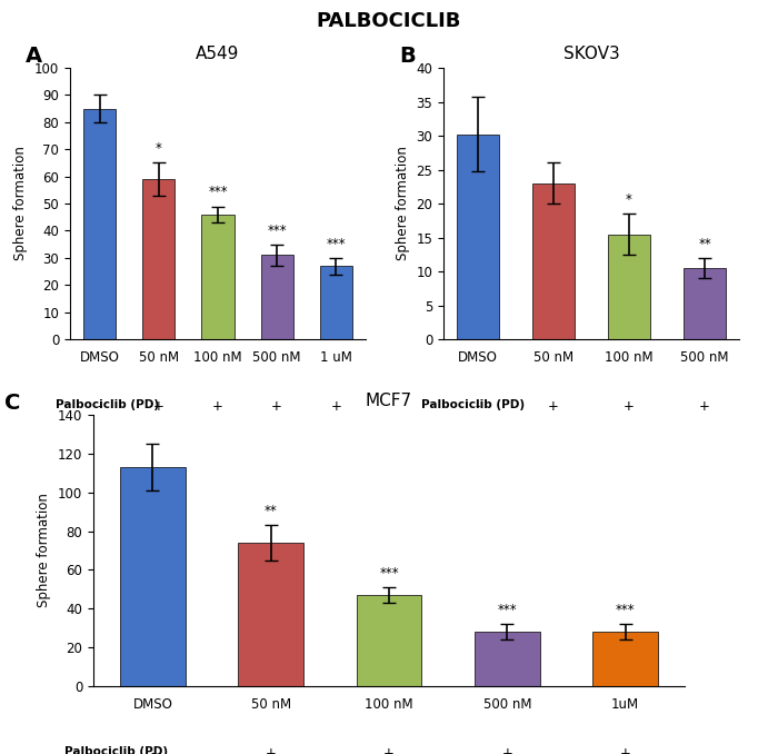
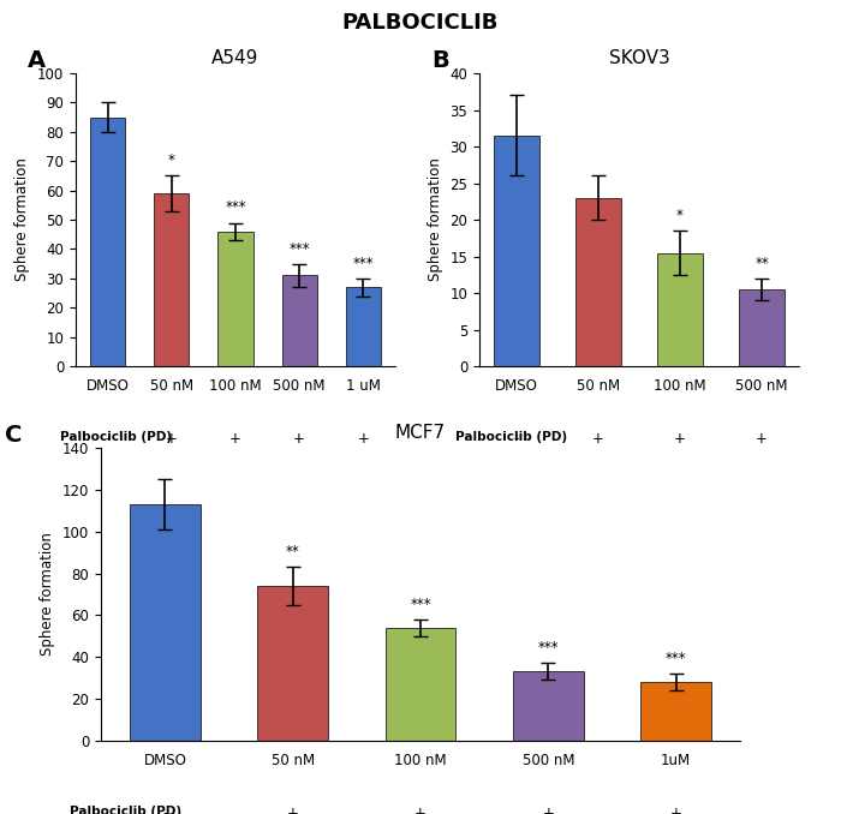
SKOV3/DMSO: 30.2 -> 31.5
MCF7/100 nM: 47 -> 54
MCF7/500 nM: 28 -> 33
